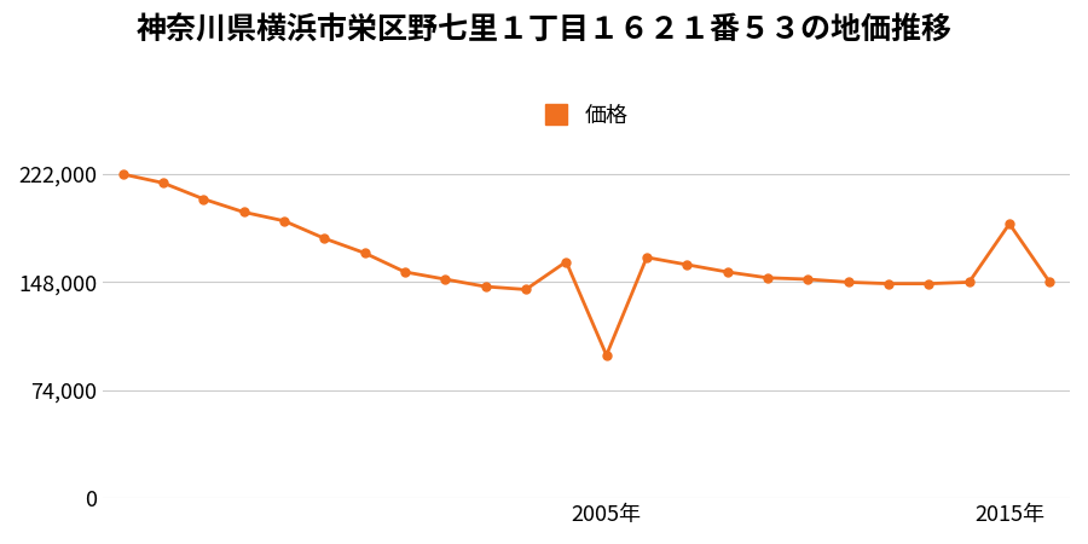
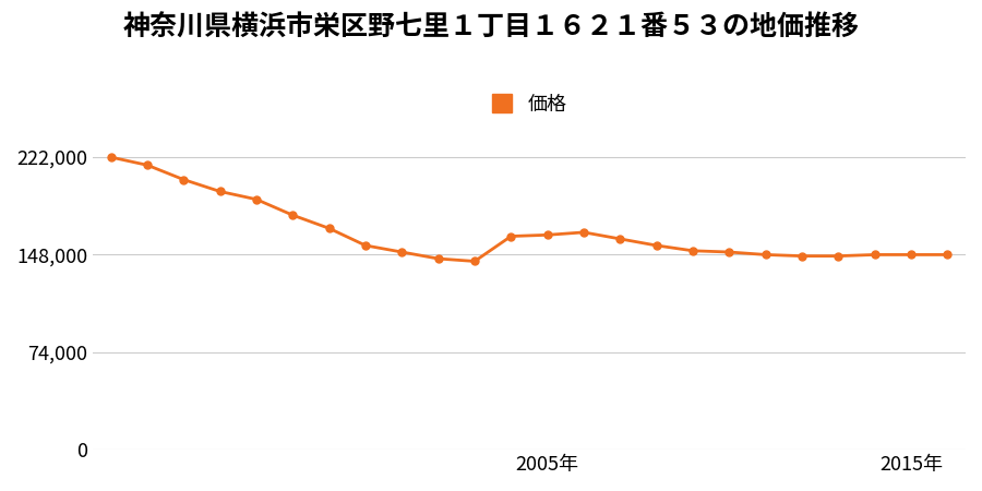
2005年: 98,000 -> 163,000
2015年: 188,000 -> 148,000
